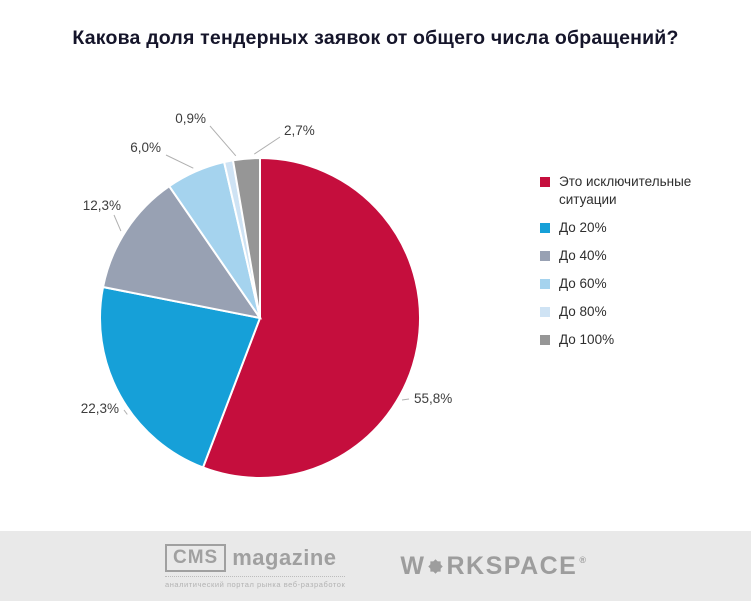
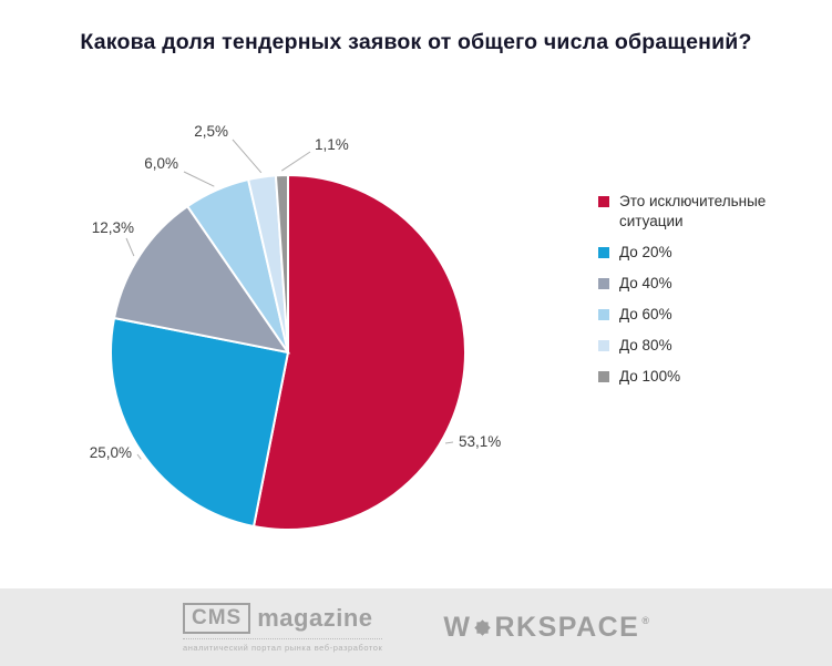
Это исключительные ситуации: 55,8% -> 53,1%
До 20%: 22,3% -> 25,0%
До 80%: 0,9% -> 2,5%
До 100%: 2,7% -> 1,1%
